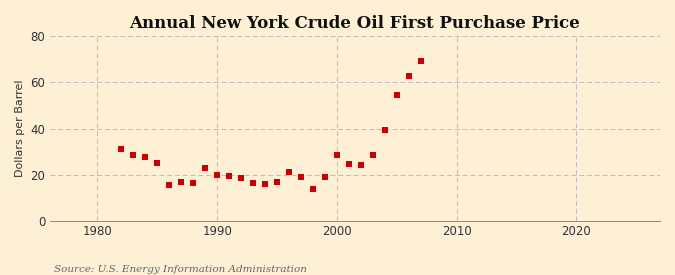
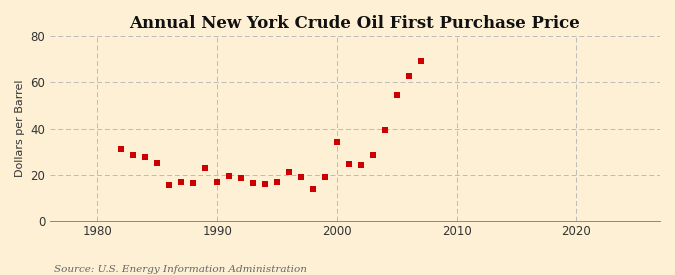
1990: 20.0 -> 17.0
2000: 28.5 -> 34.0
